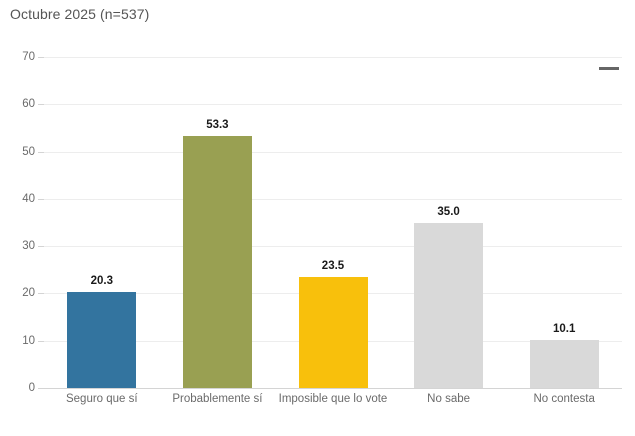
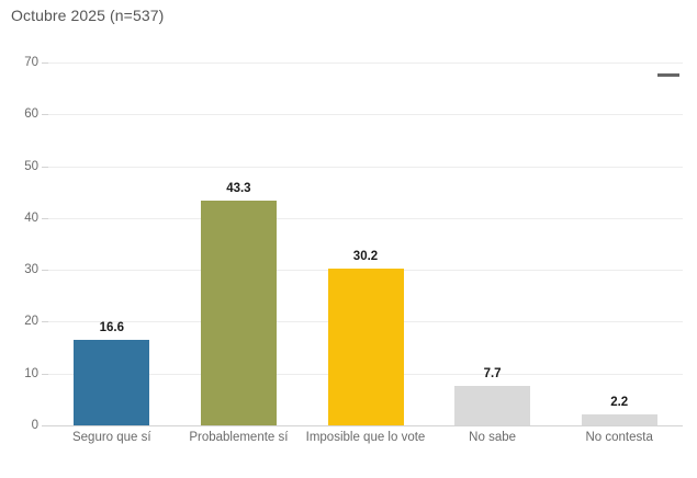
Seguro que sí: 20.3 -> 16.6
Probablemente sí: 53.3 -> 43.3
Imposible que lo vote: 23.5 -> 30.2
No sabe: 35.0 -> 7.7
No contesta: 10.1 -> 2.2
